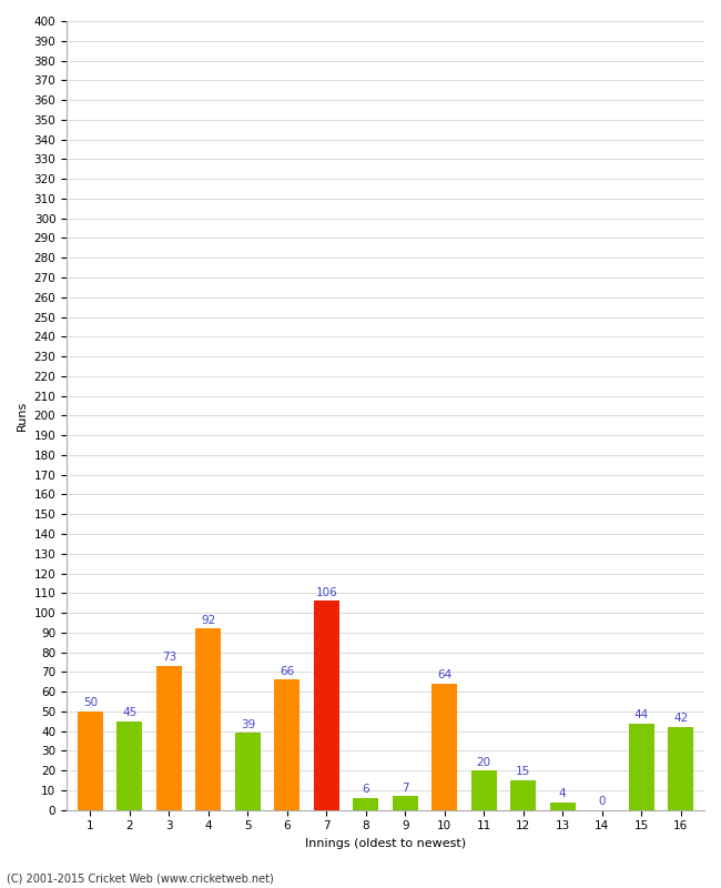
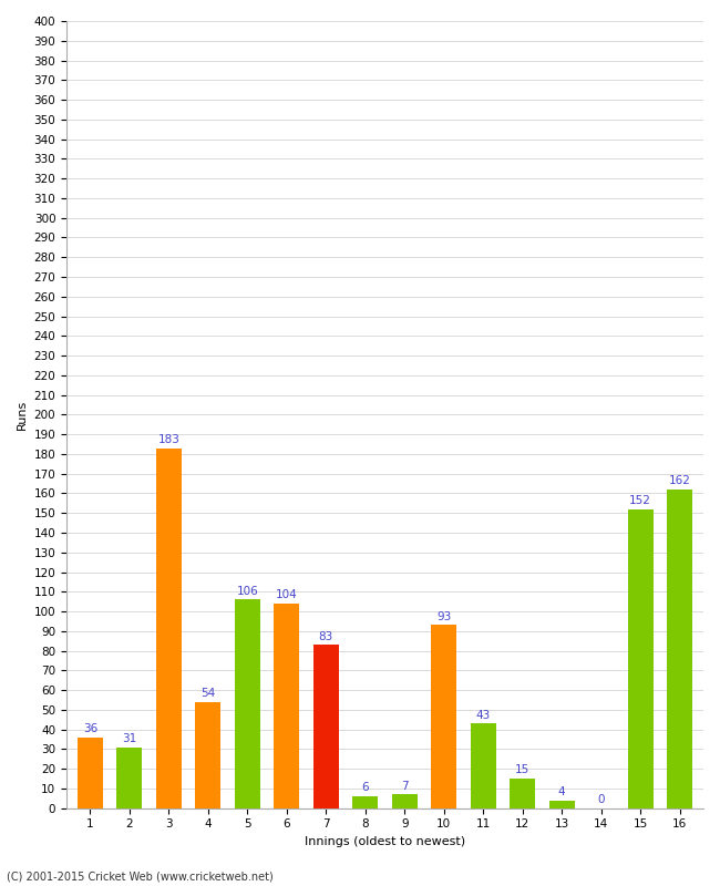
1: 50 -> 36
2: 45 -> 31
3: 73 -> 183
4: 92 -> 54
5: 39 -> 106
6: 66 -> 104
7: 106 -> 83
10: 64 -> 93
11: 20 -> 43
15: 44 -> 152
16: 42 -> 162
